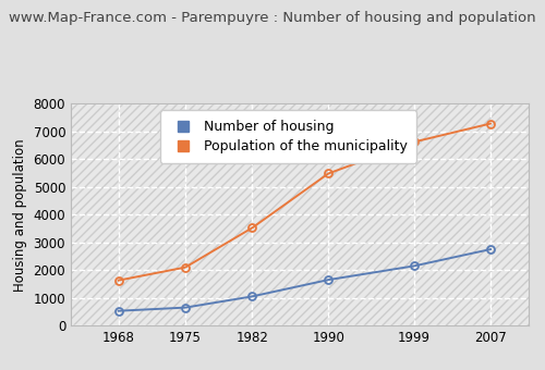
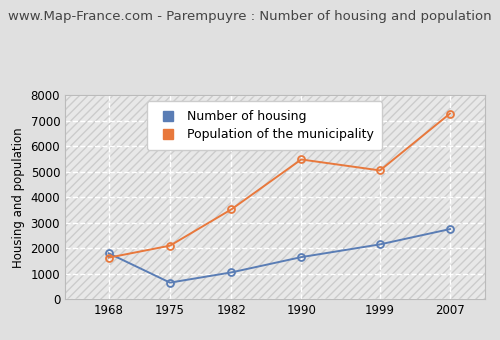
Number of housing/1968: 530 -> 1800
Population of the municipality/1999: 6620 -> 5050
